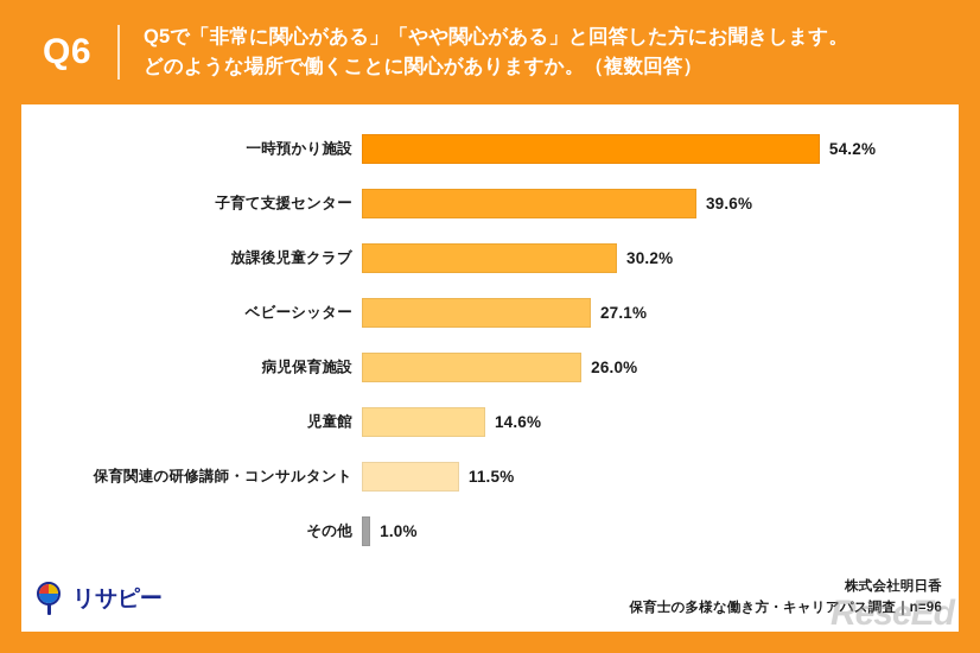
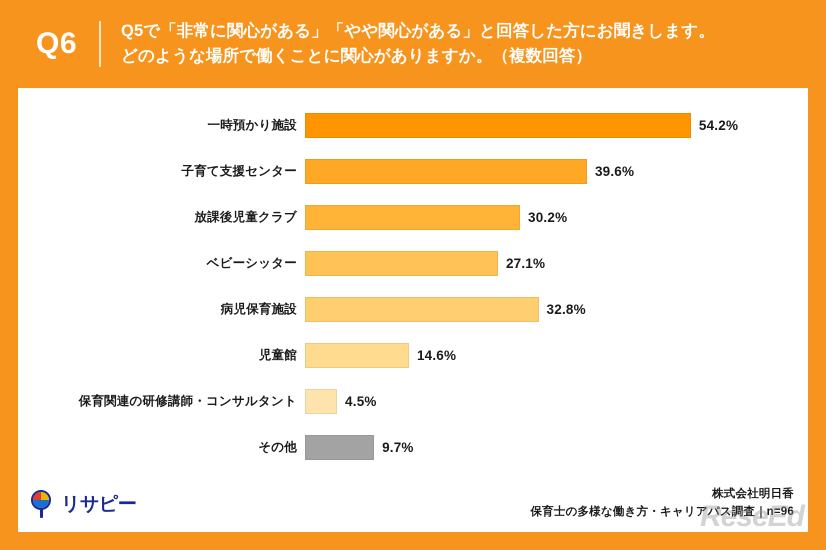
病児保育施設: 26.0% -> 32.8%
保育関連の研修講師・コンサルタント: 11.5% -> 4.5%
その他: 1.0% -> 9.7%
